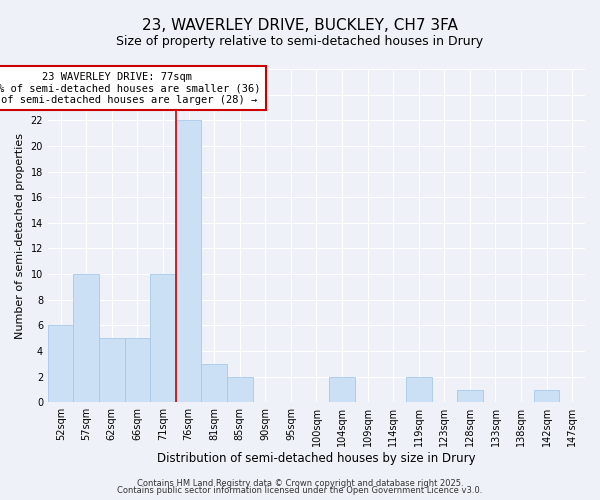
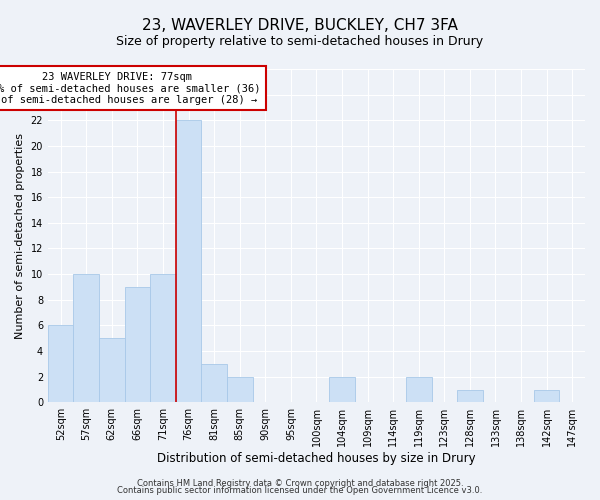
66sqm: 5 -> 9
